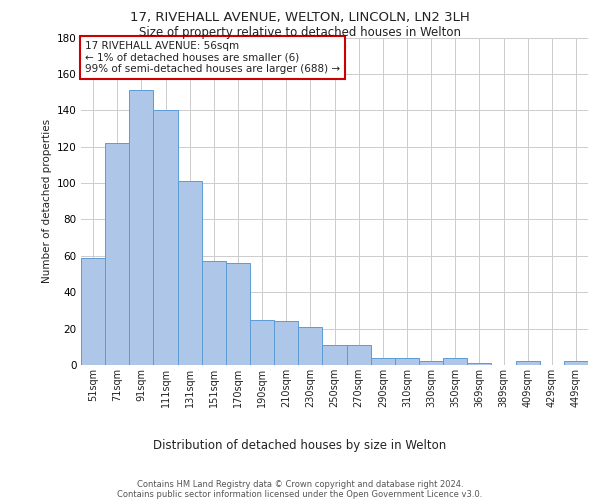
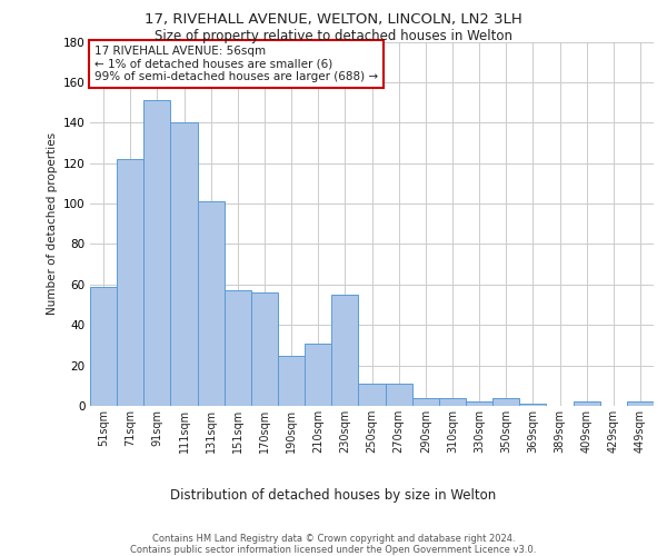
210sqm: 24 -> 31
230sqm: 21 -> 55
